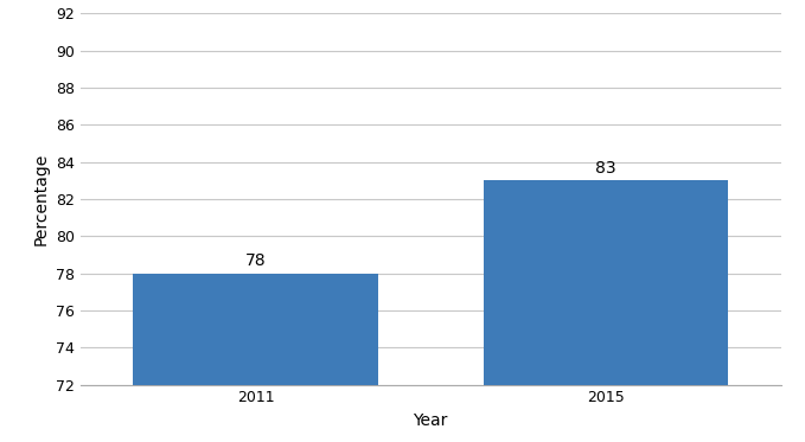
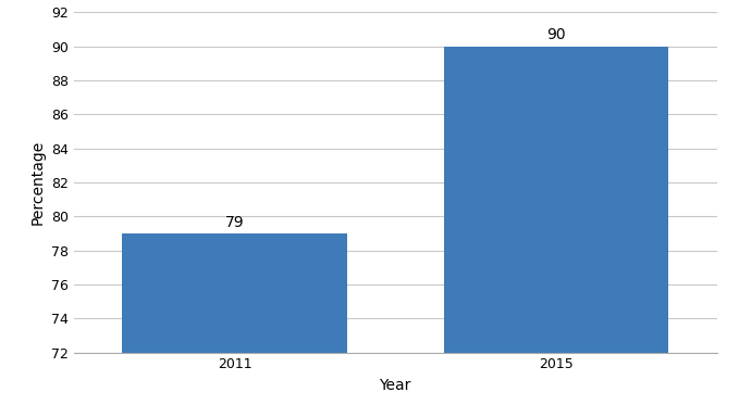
2011: 78 -> 79
2015: 83 -> 90
